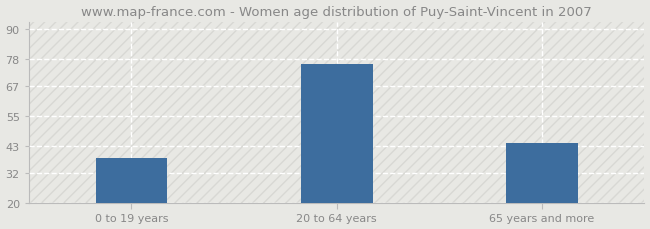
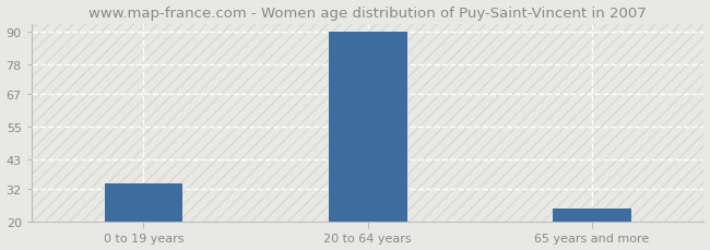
0 to 19 years: 38 -> 34
20 to 64 years: 76 -> 90
65 years and more: 44 -> 25
